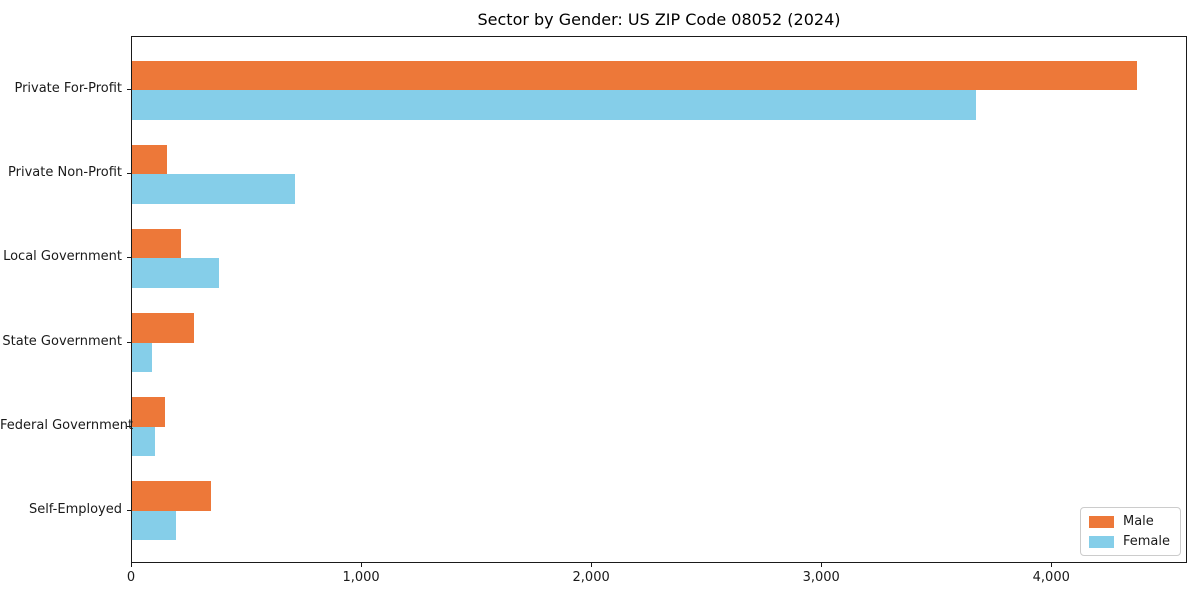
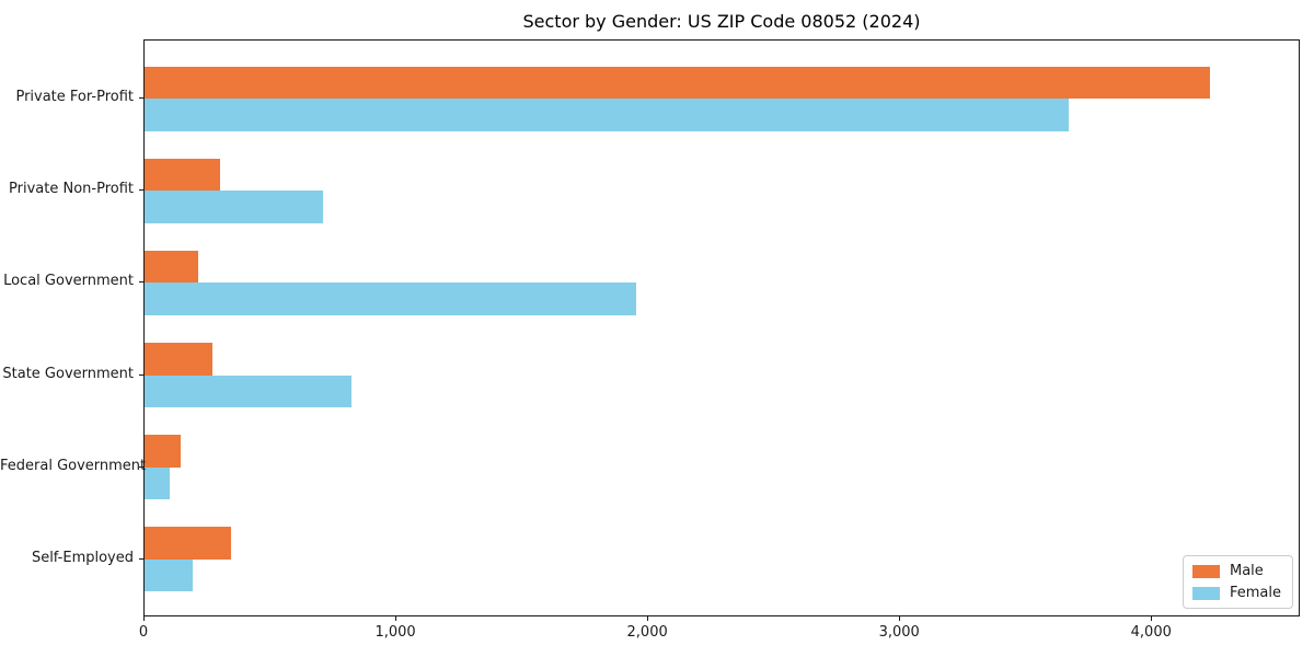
Male/Private For-Profit: 4370 -> 4230
Male/Private Non-Profit: 150 -> 300
Female/Local Government: 380 -> 1950
Female/State Government: 80 -> 820
